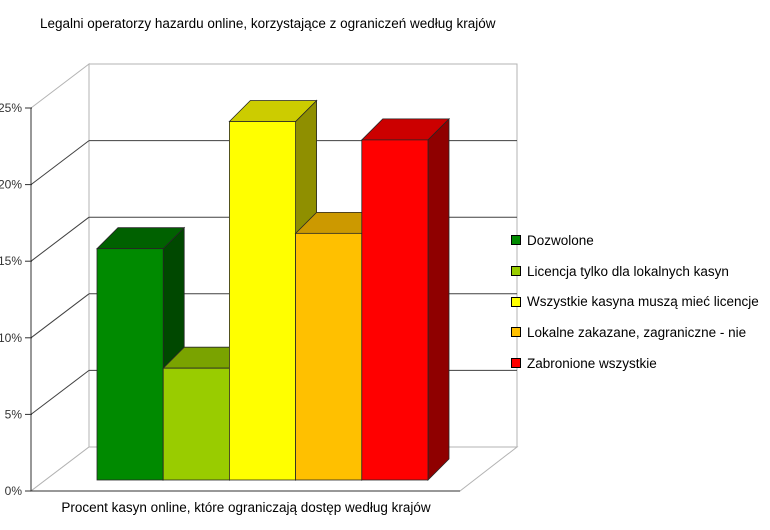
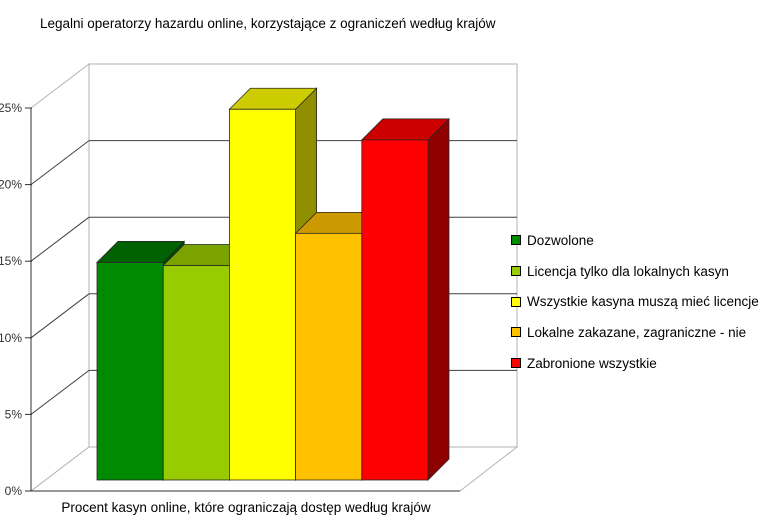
Dozwolone: 15.1% -> 14.2%
Licencja tylko dla lokalnych kasyn: 7.3% -> 14.0%
Wszystkie kasyna muszą mieć licencje: 23.4% -> 24.2%
